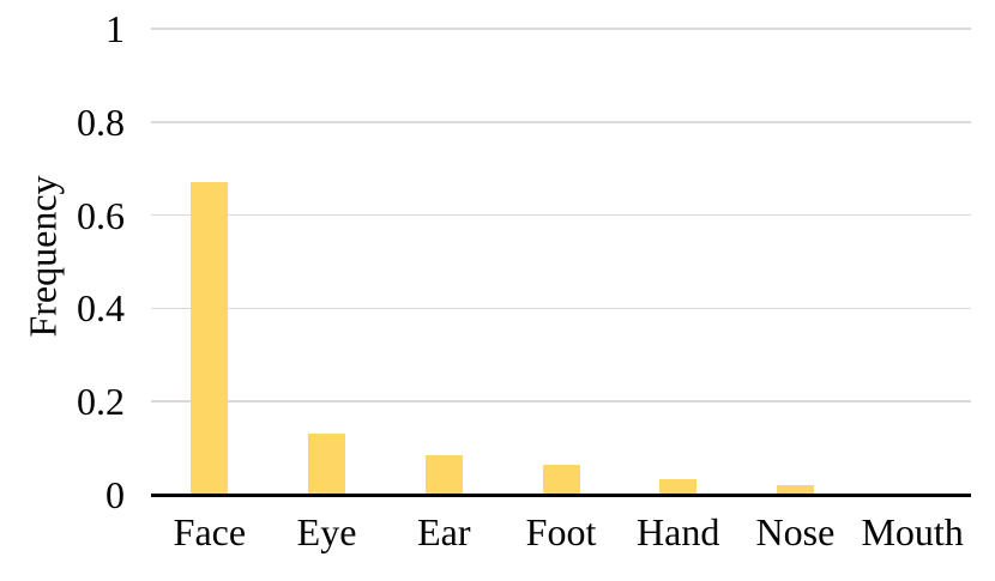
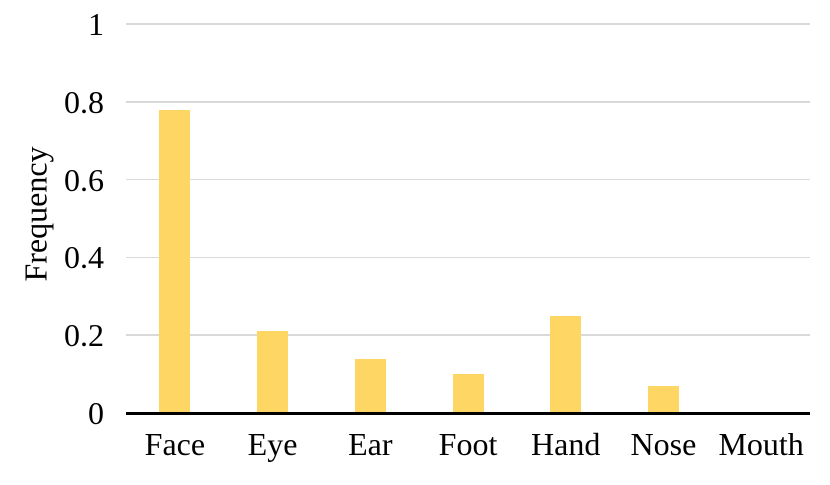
Face: 0.67 -> 0.78
Eye: 0.13 -> 0.21
Ear: 0.09 -> 0.14
Foot: 0.06 -> 0.10
Hand: 0.03 -> 0.25
Nose: 0.02 -> 0.07
